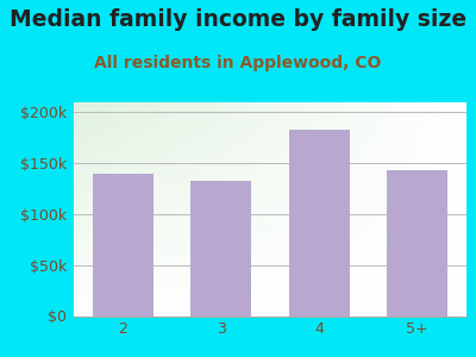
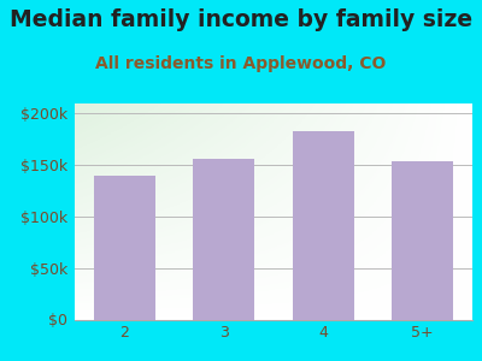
3: $133k -> $156k
5+: $143k -> $154k
